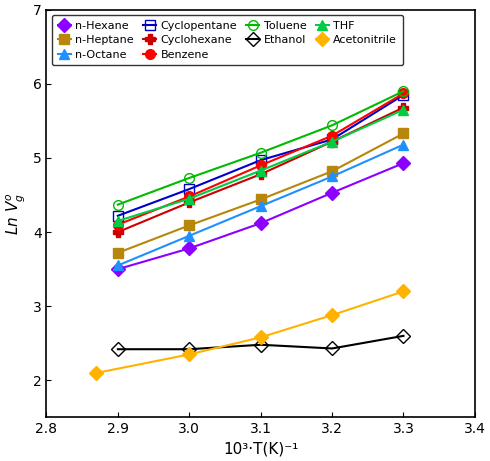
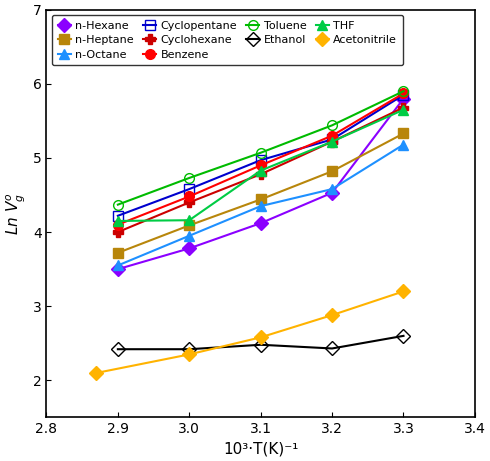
THF/3.0: 4.45 -> 4.16
n-Octane/3.2: 4.75 -> 4.58
n-Hexane/3.3: 4.93 -> 5.80
